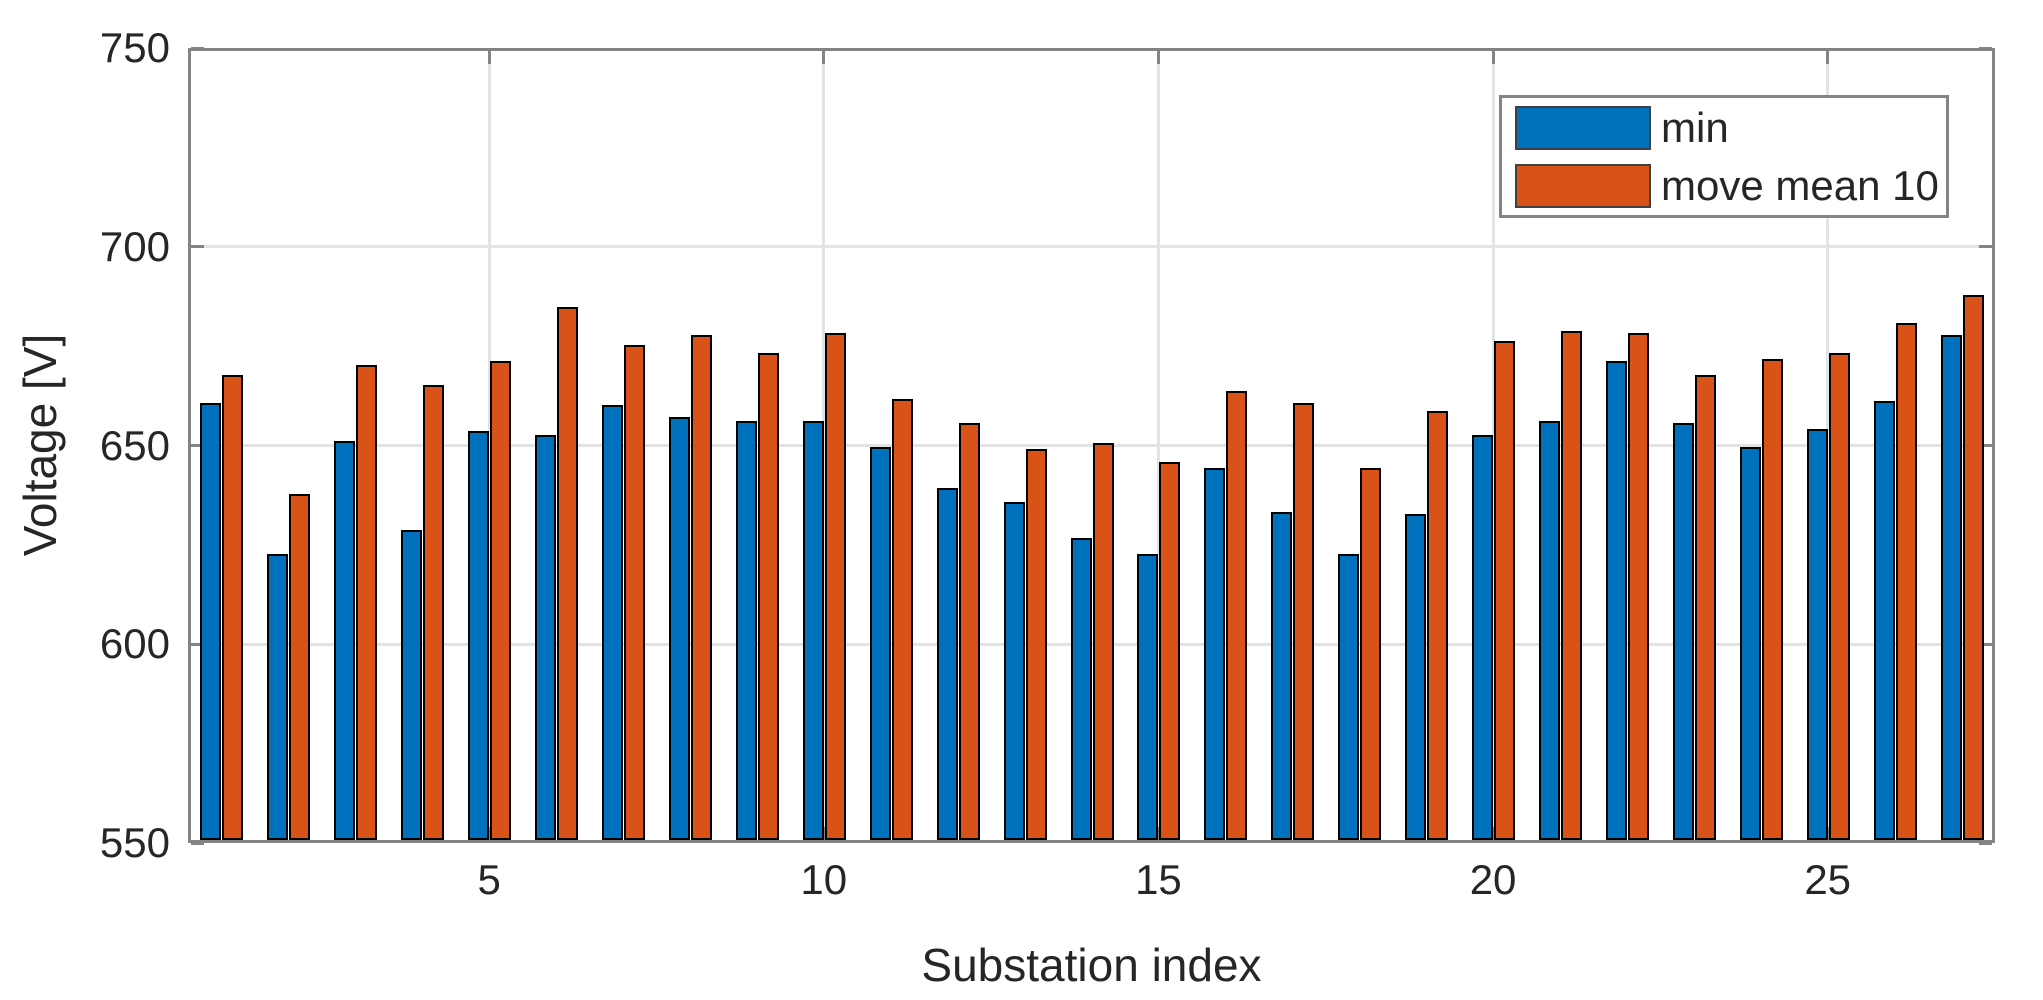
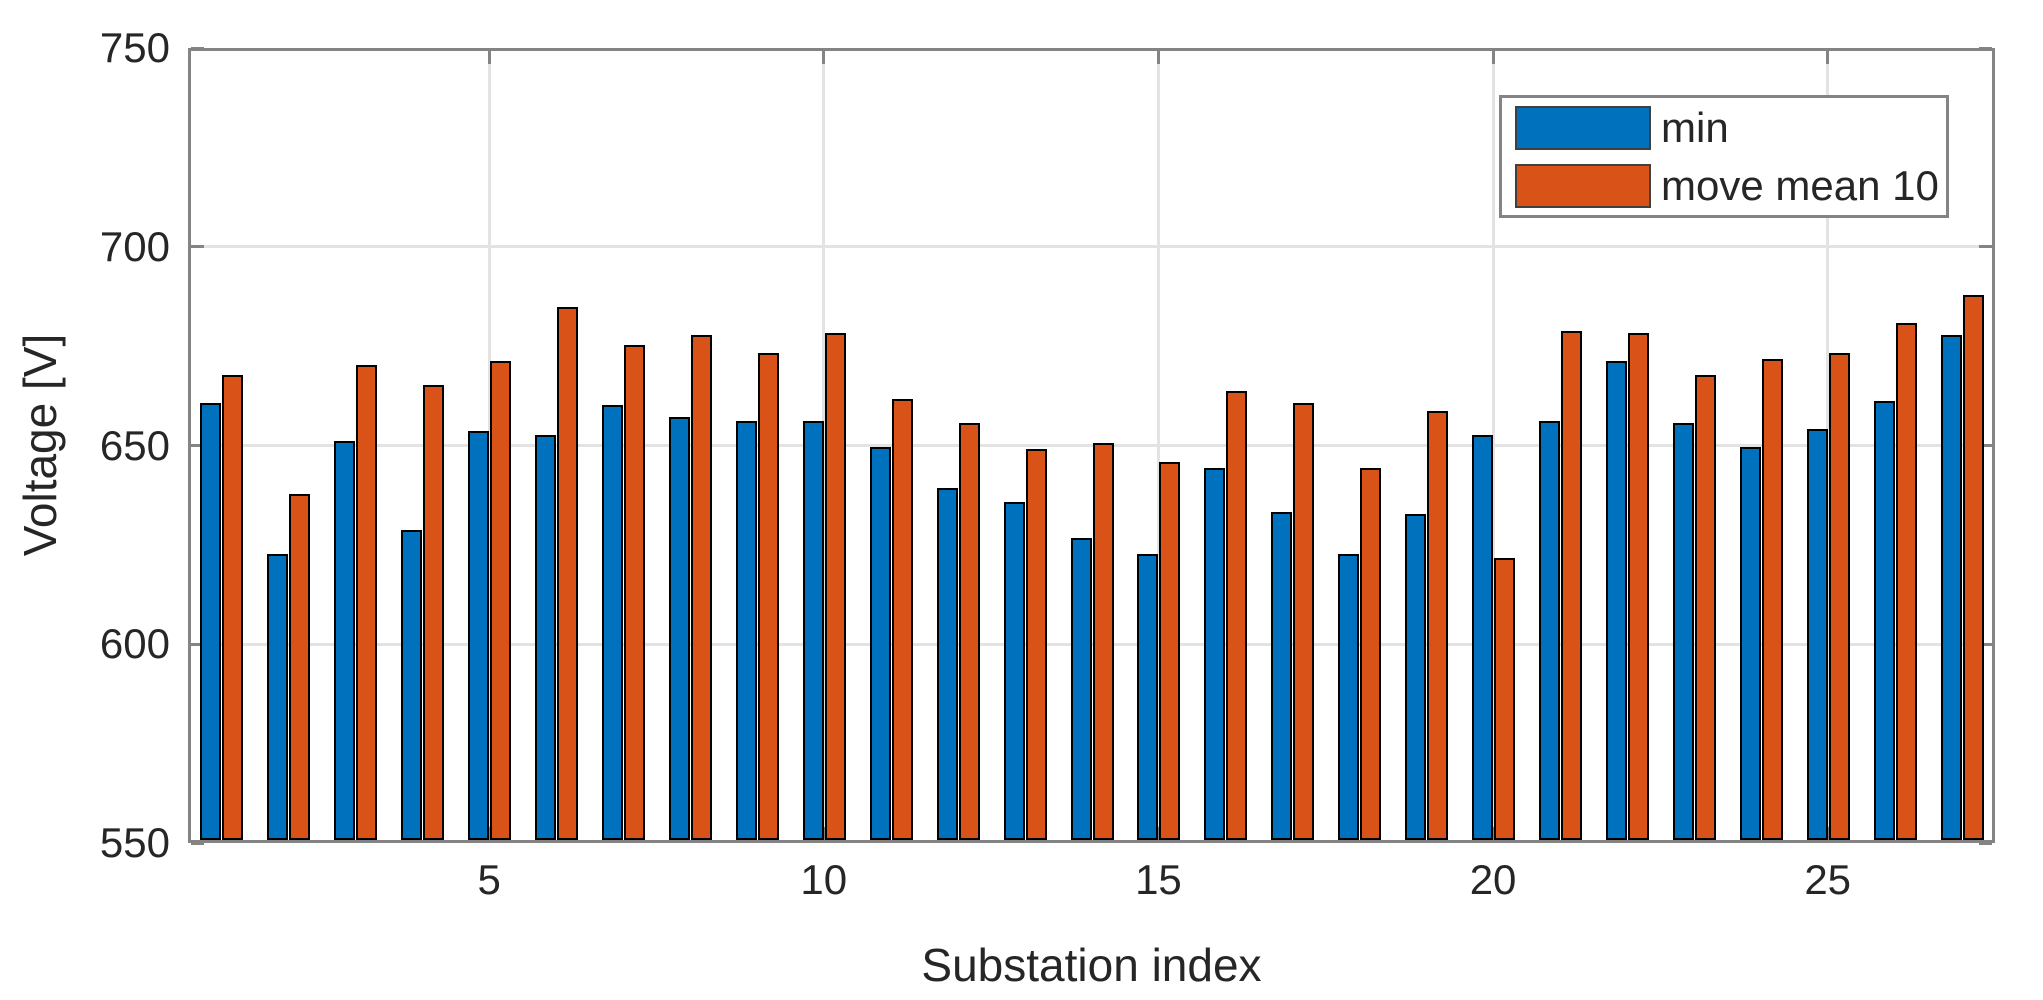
move mean 10/20: 676 -> 621
